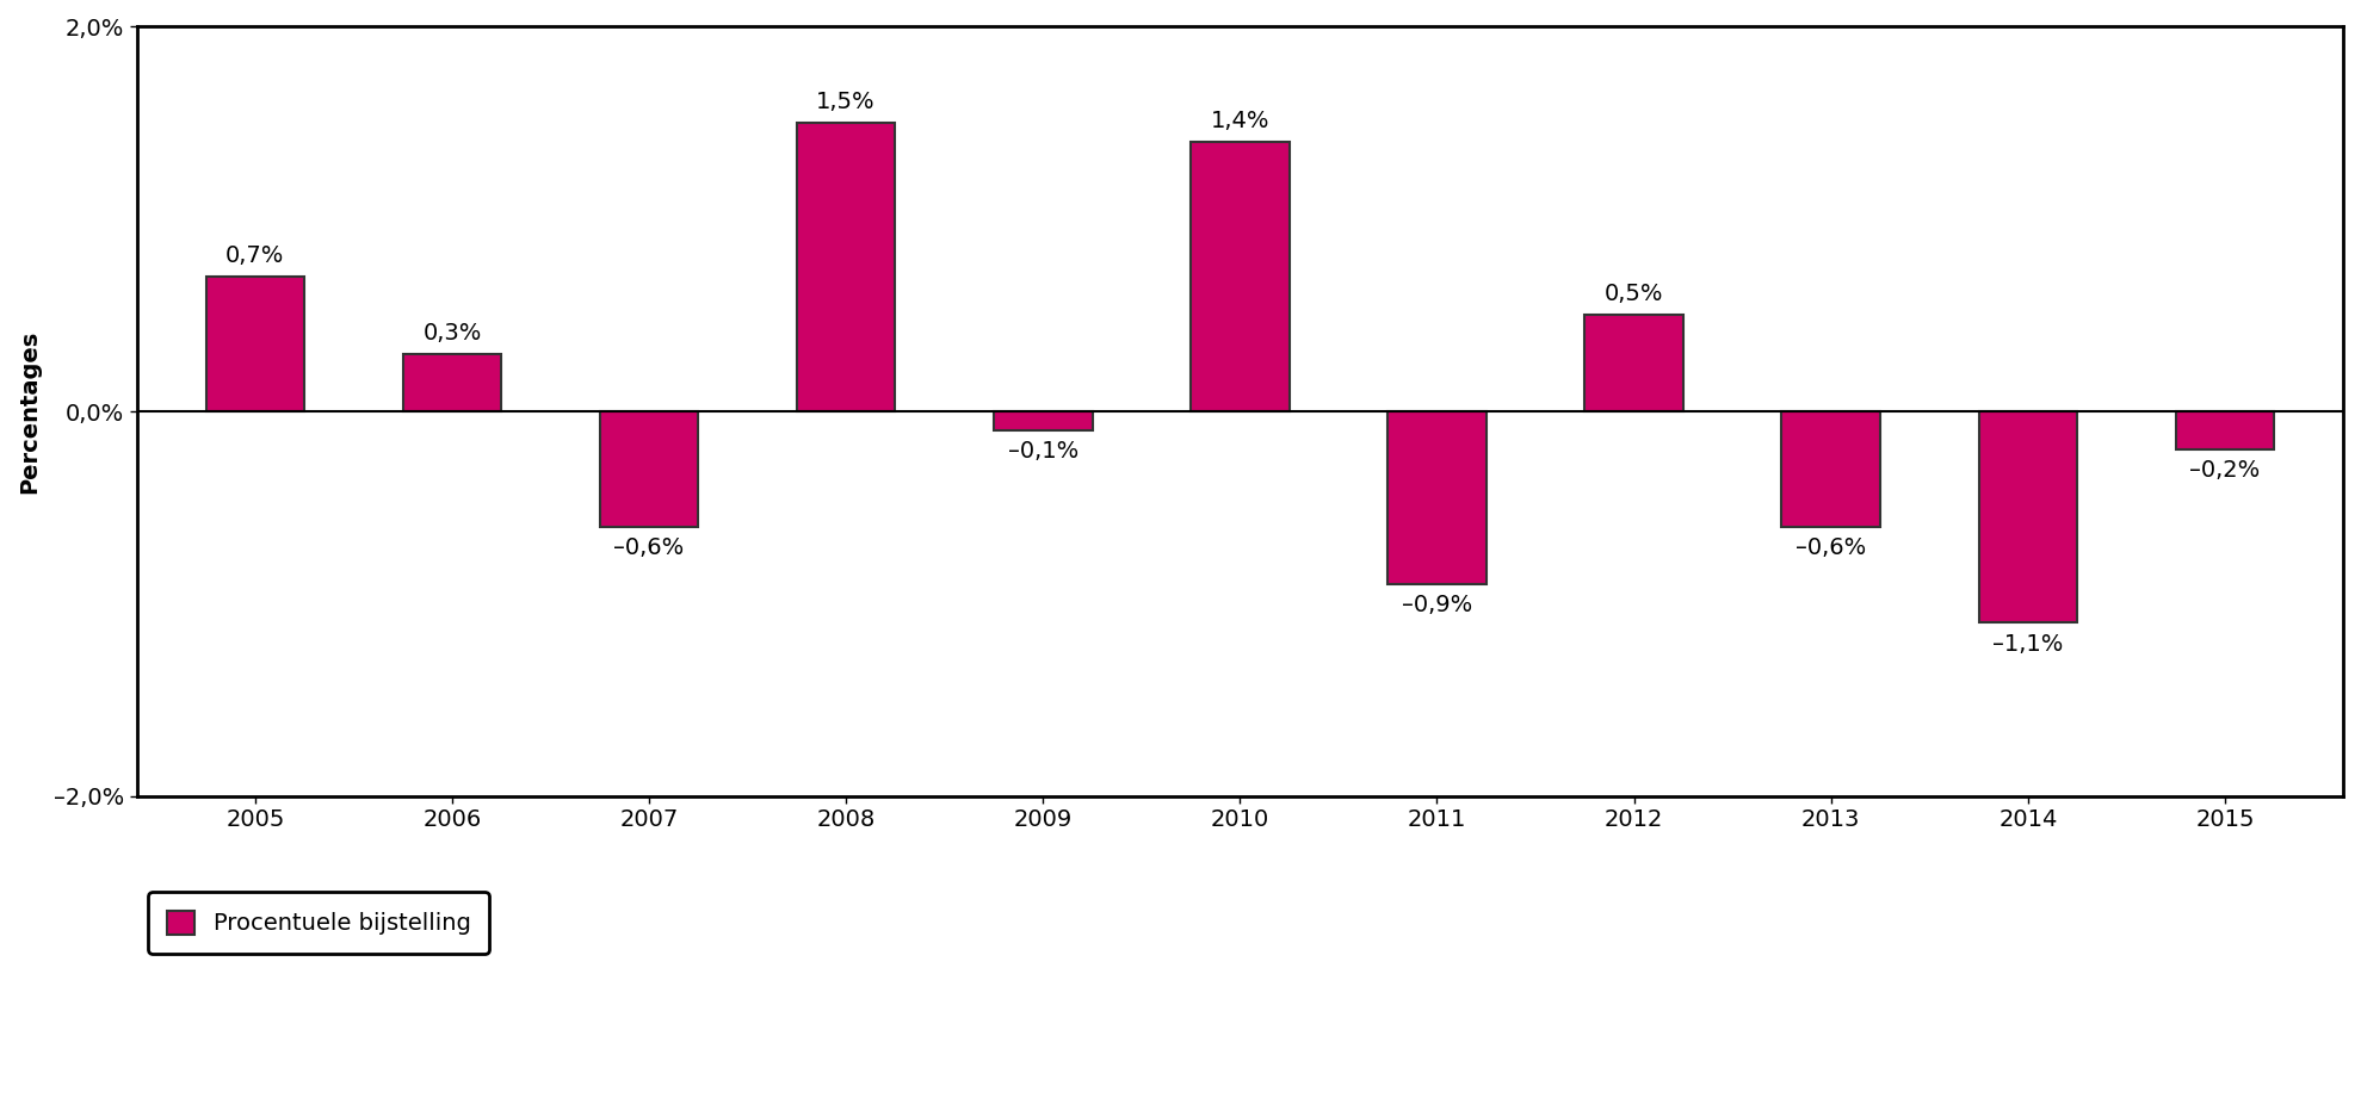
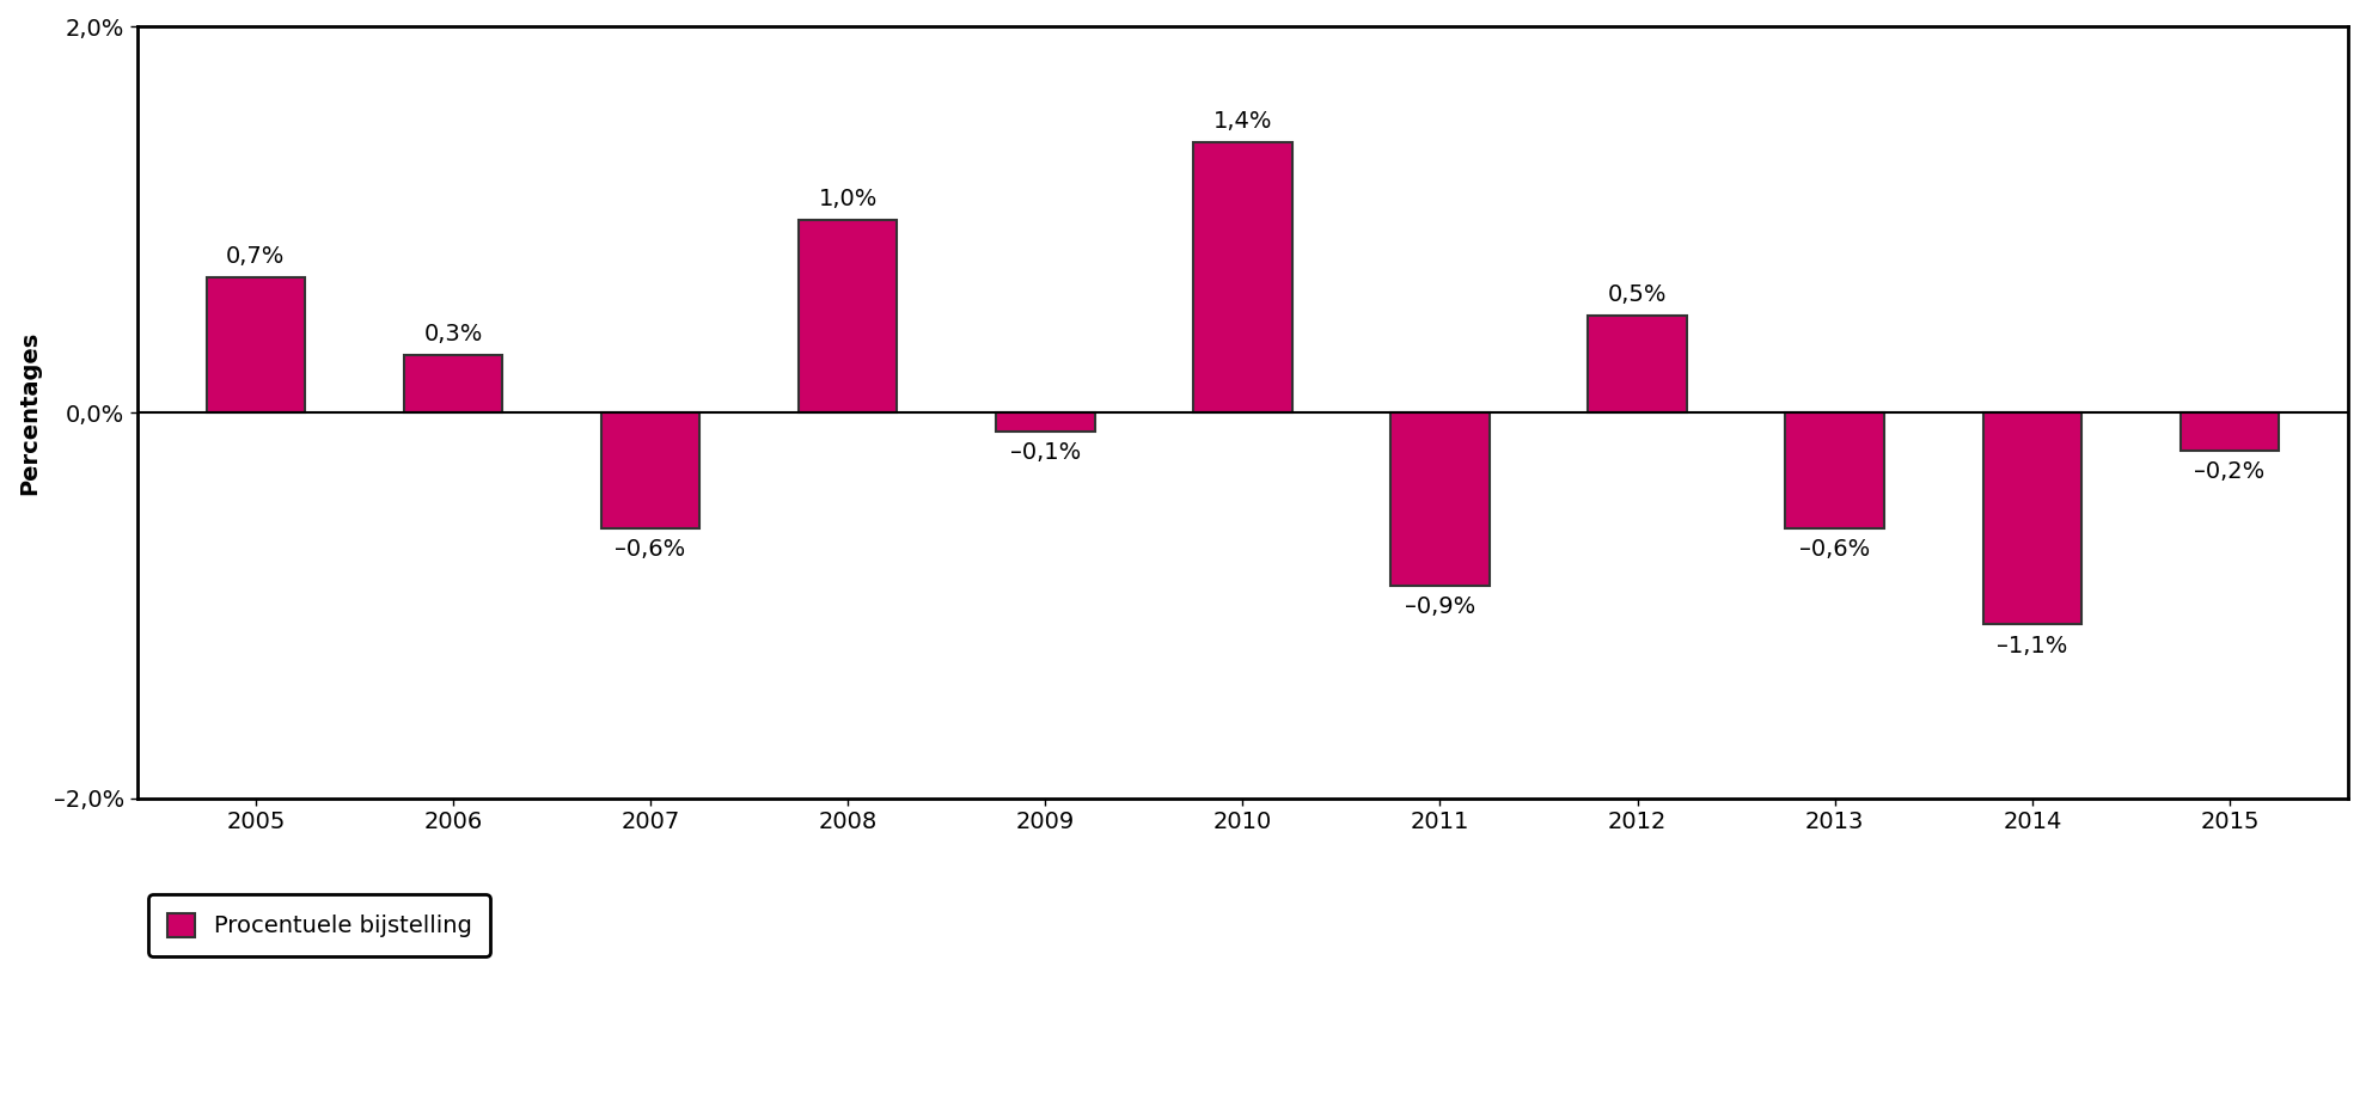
2008: 1,5% -> 1,0%
